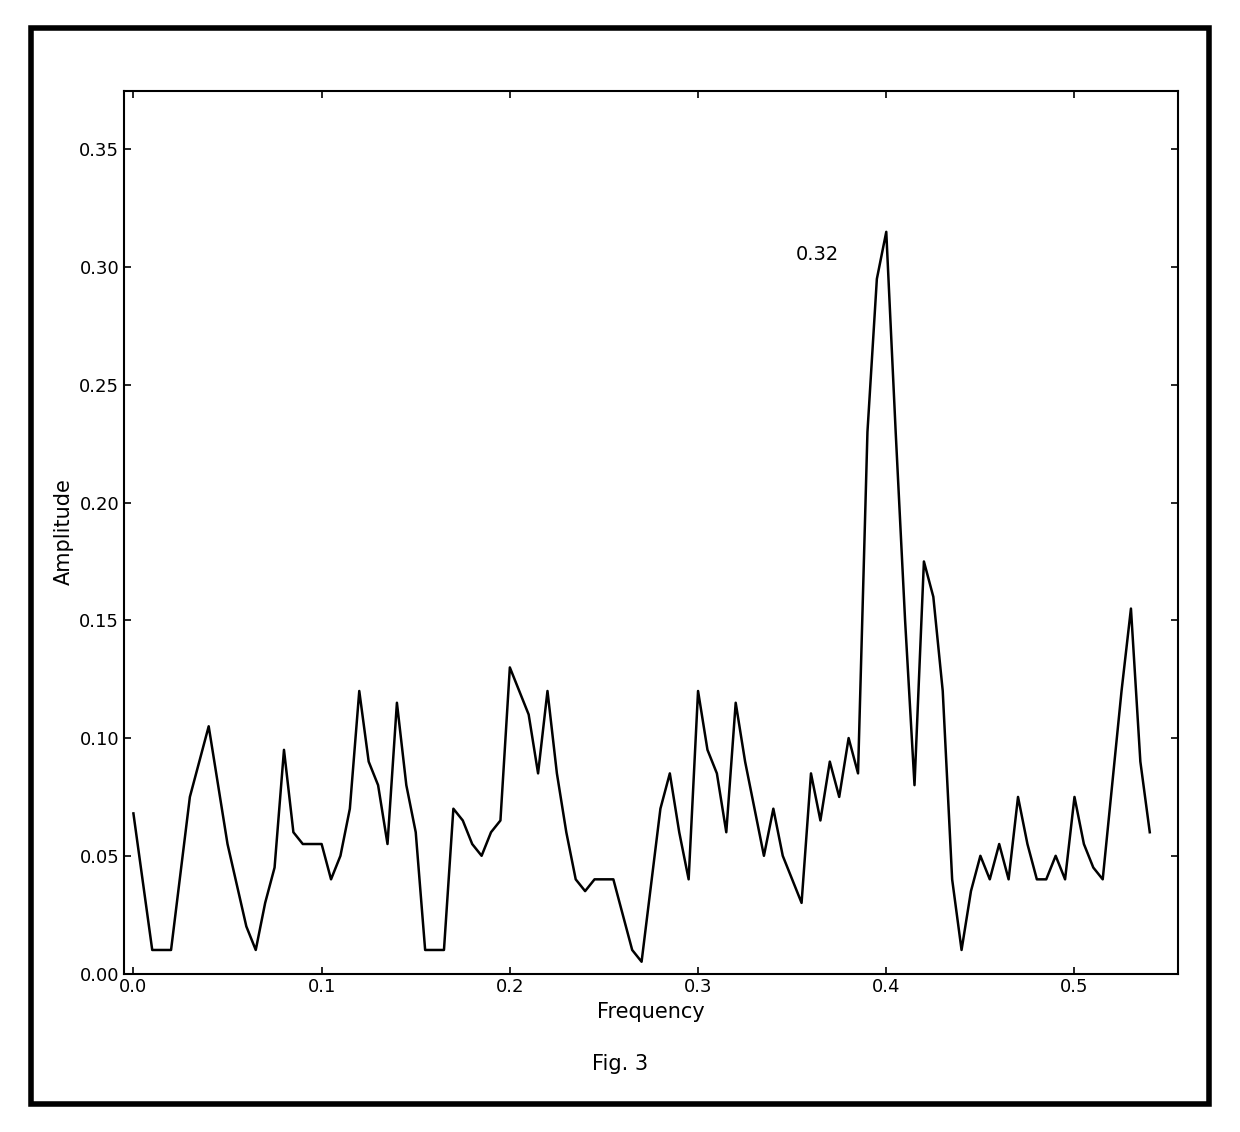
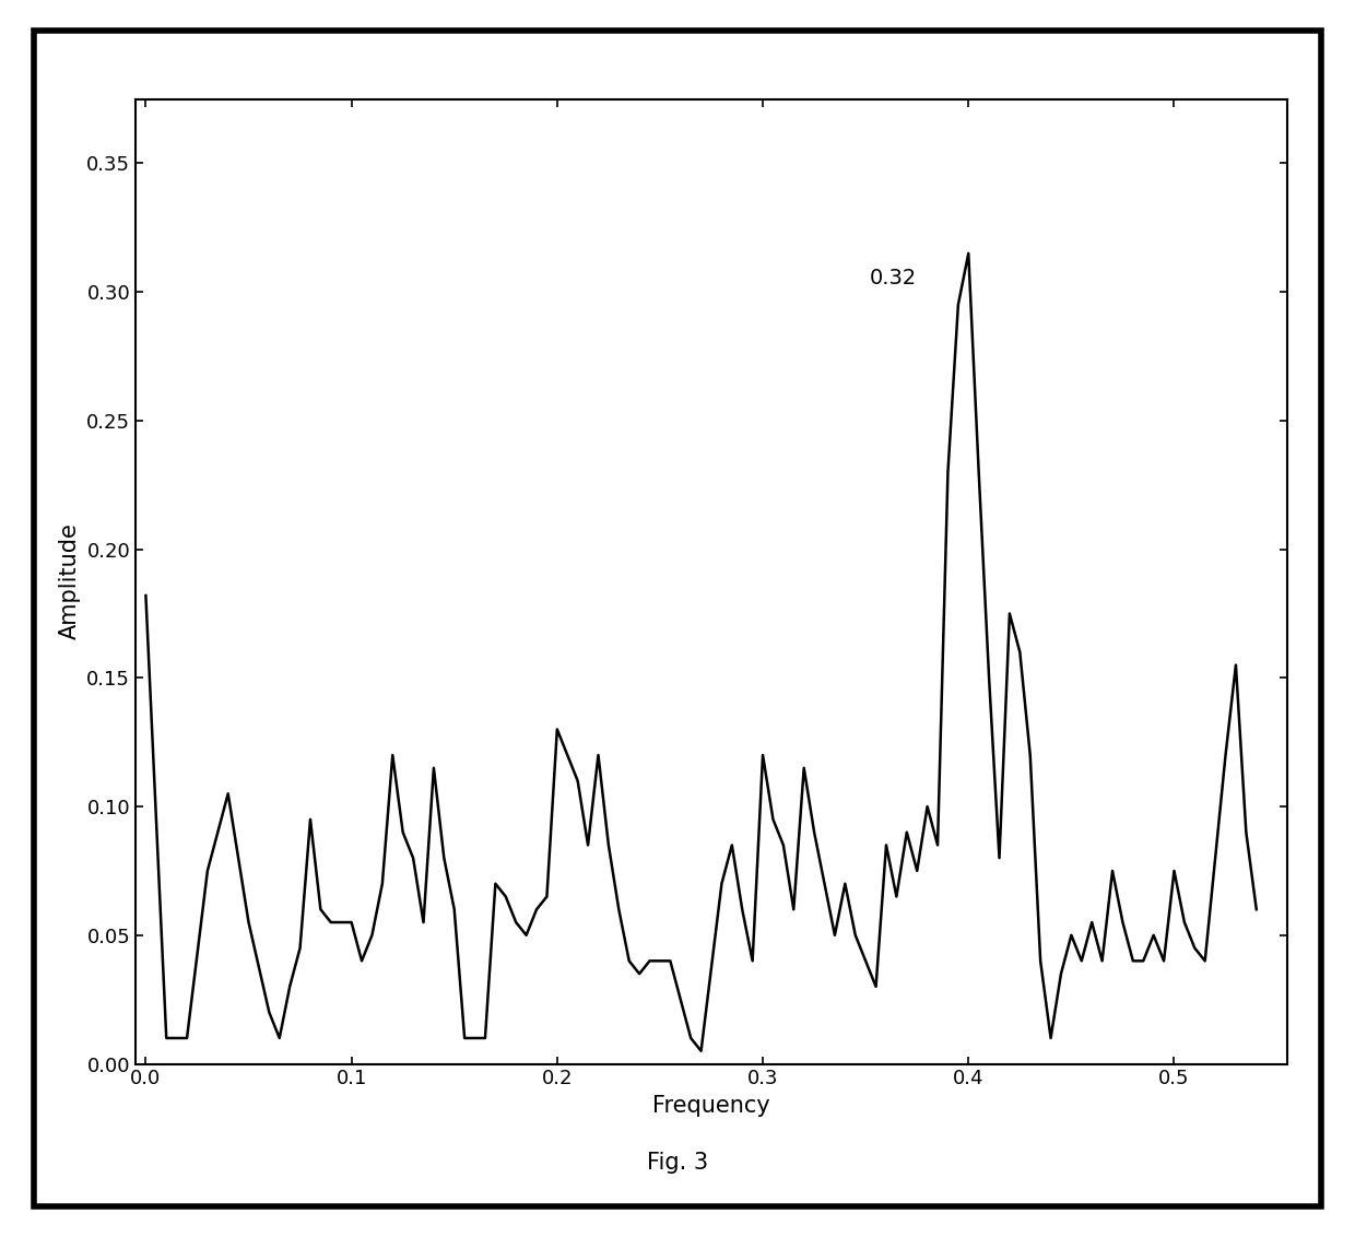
0.0: 0.068 -> 0.182
